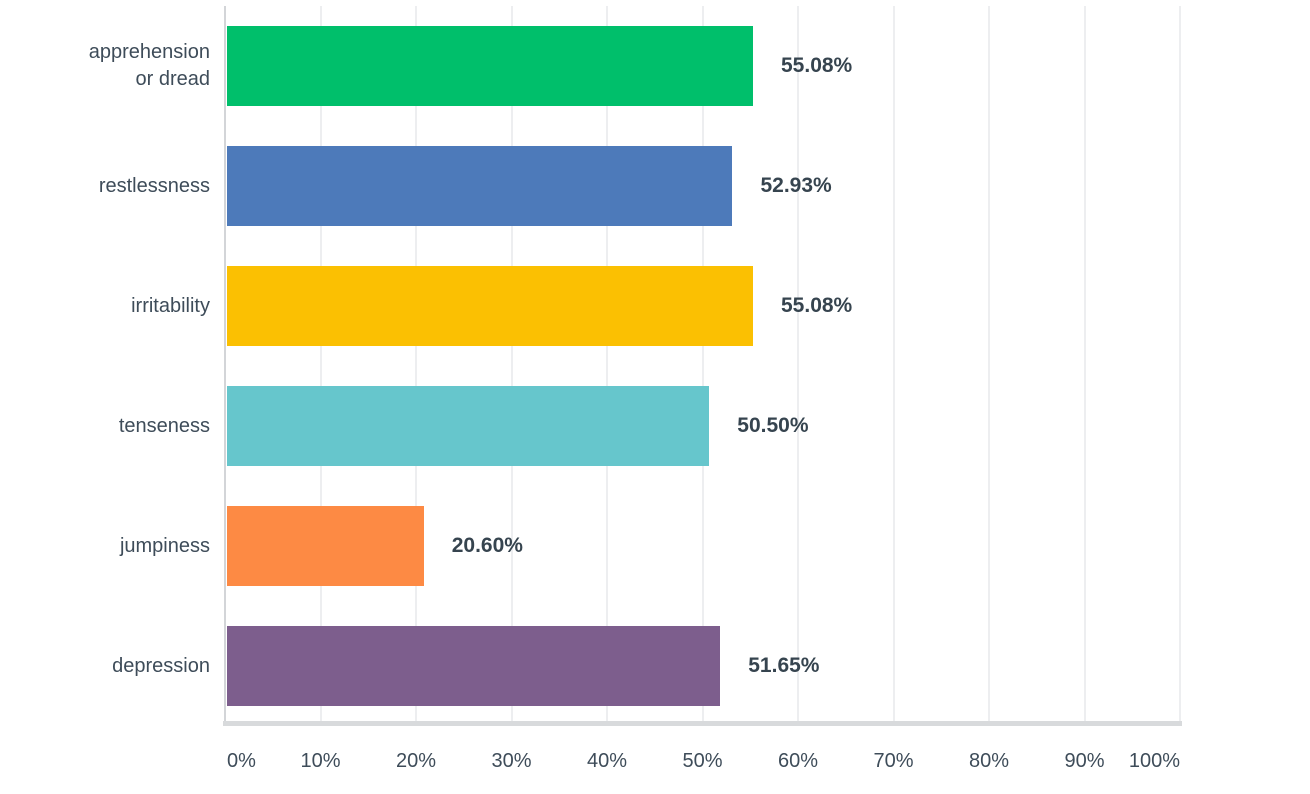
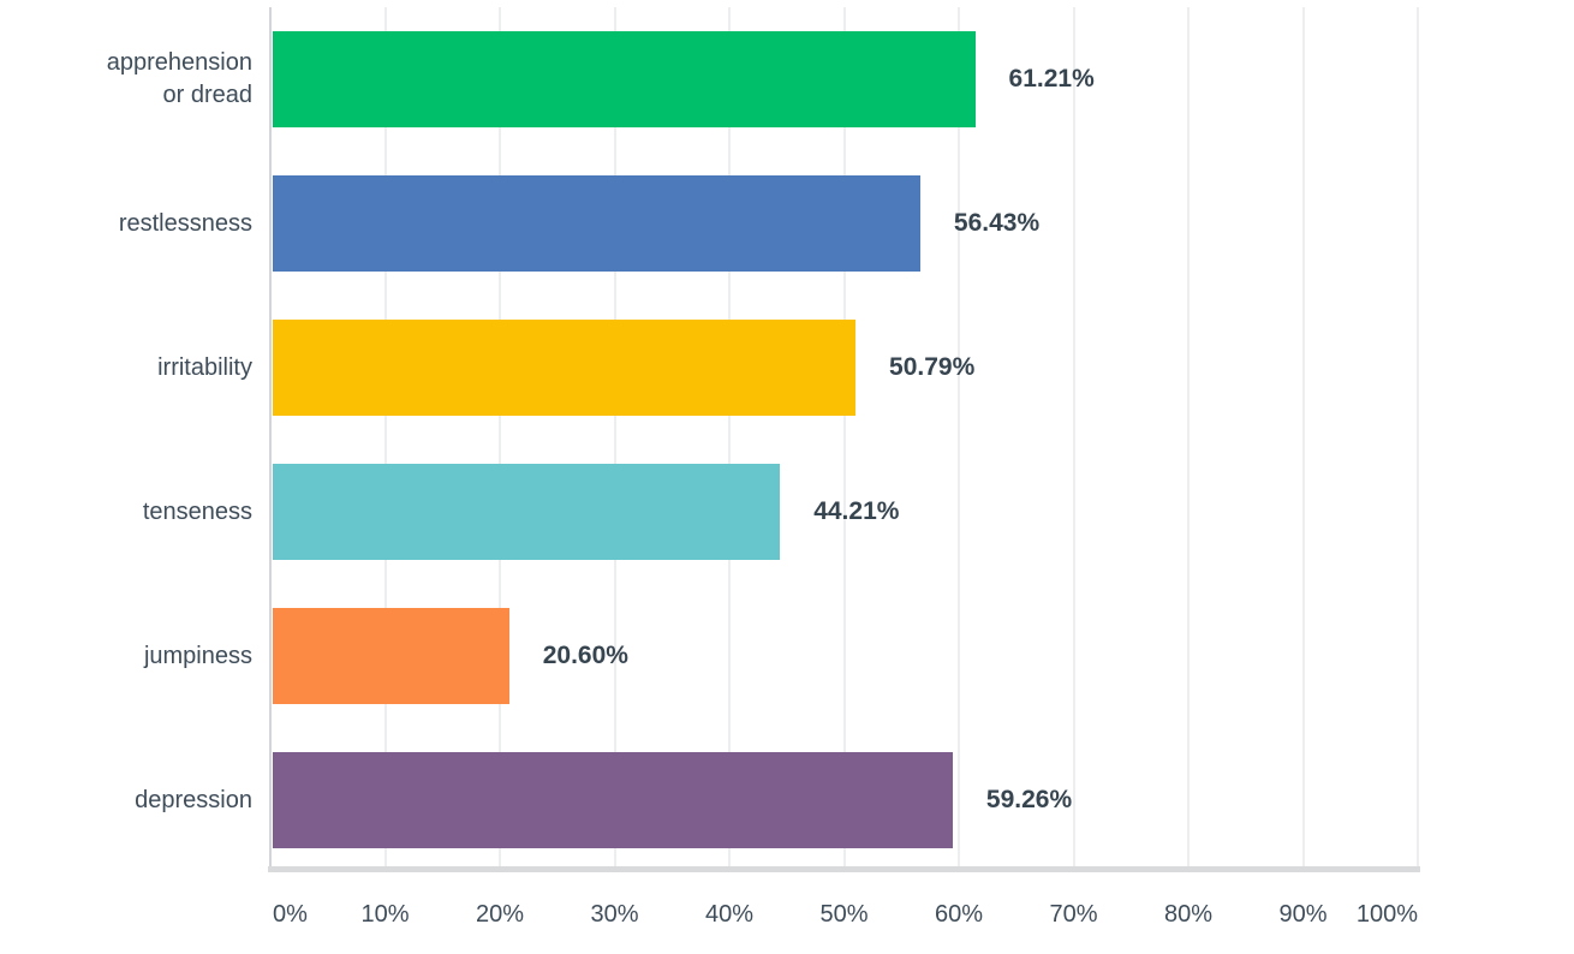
apprehension or dread: 55.08% -> 61.21%
restlessness: 52.93% -> 56.43%
irritability: 55.08% -> 50.79%
tenseness: 50.50% -> 44.21%
depression: 51.65% -> 59.26%
